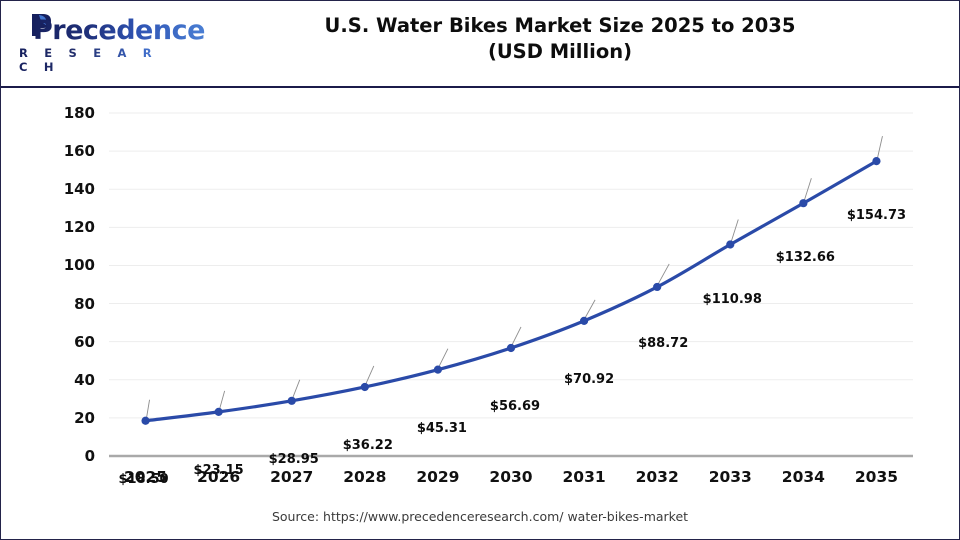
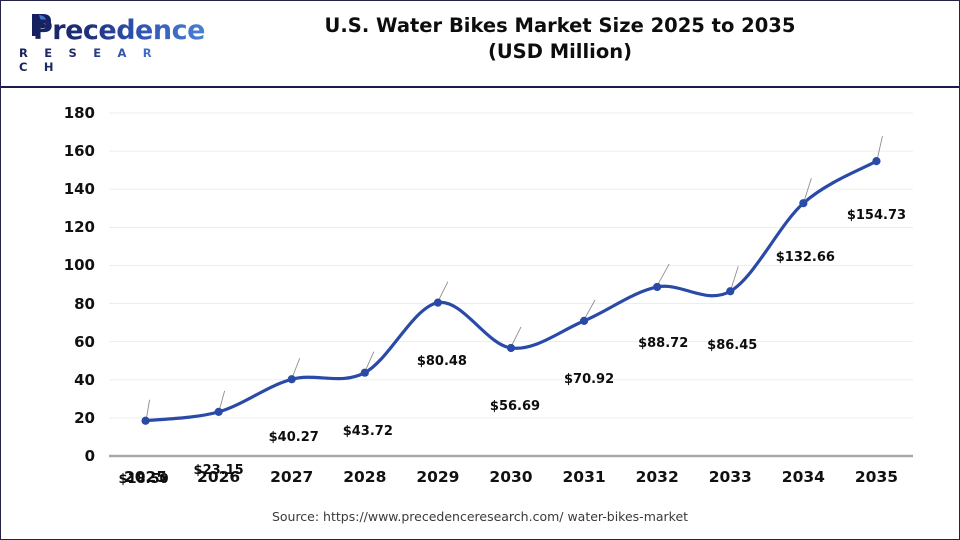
2027: $28.95 -> $40.27
2028: $36.22 -> $43.72
2029: $45.31 -> $80.48
2033: $110.98 -> $86.45
